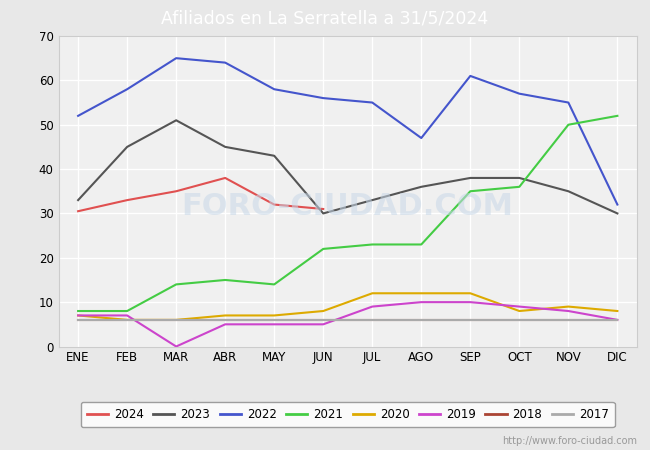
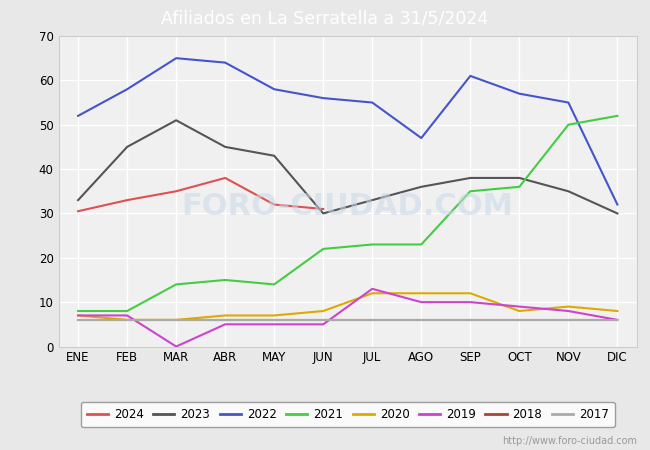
2019/JUL: 9 -> 13
